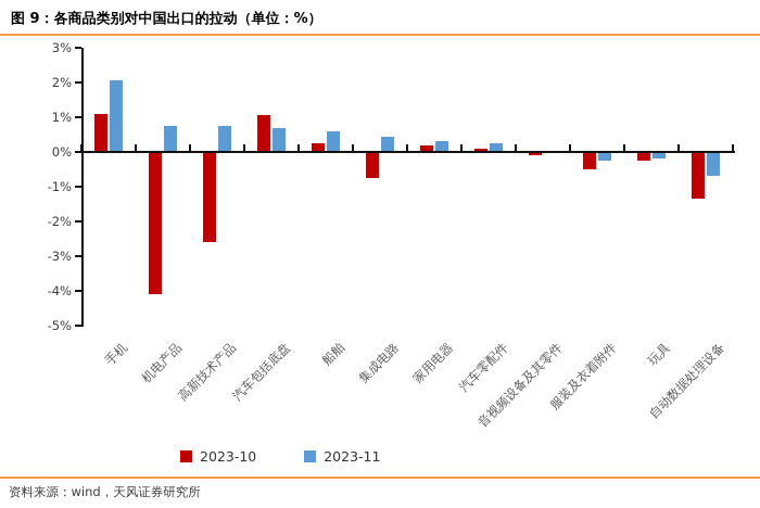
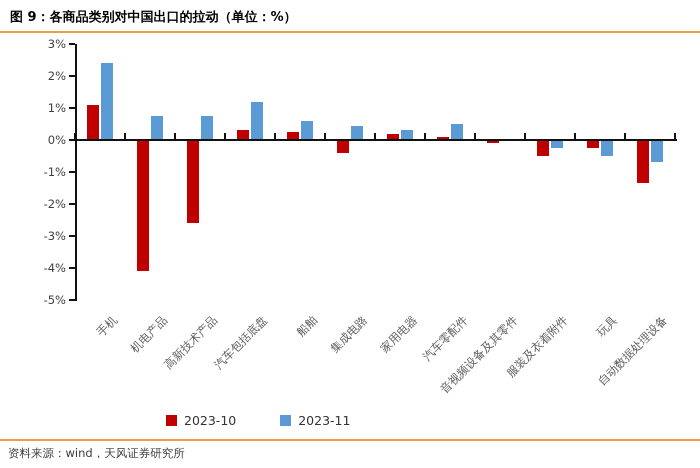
2023-11/手机: 2.0% -> 2.4%
2023-10/汽车包括底盘: 1.1% -> 0.3%
2023-11/汽车包括底盘: 0.7% -> 1.2%
2023-10/集成电路: -0.8% -> -0.4%
2023-11/汽车零配件: 0.2% -> 0.5%
2023-11/玩具: -0.2% -> -0.5%
